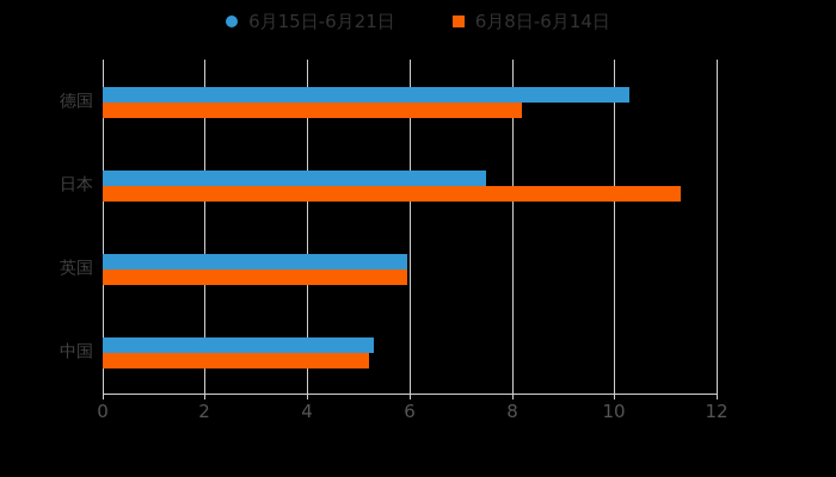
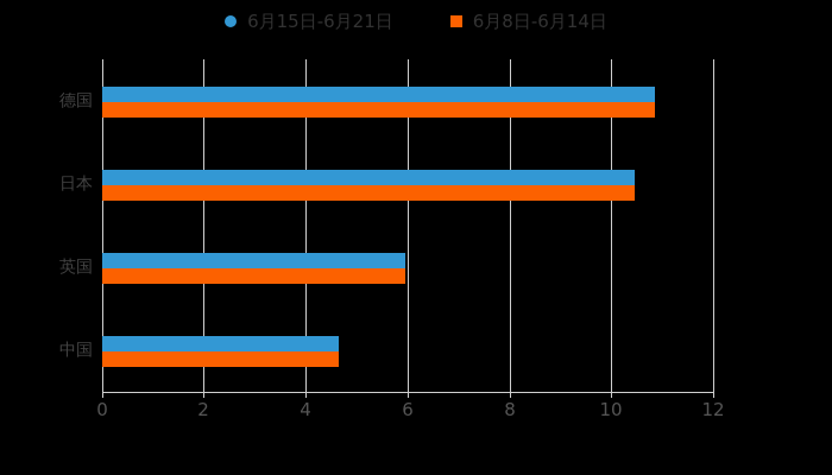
6月15日-6月21日/德国: 10.3 -> 10.9
6月8日-6月14日/德国: 8.2 -> 10.9
6月15日-6月21日/日本: 7.5 -> 10.4
6月8日-6月14日/日本: 11.3 -> 10.4
6月15日-6月21日/中国: 5.3 -> 4.7
6月8日-6月14日/中国: 5.2 -> 4.7
